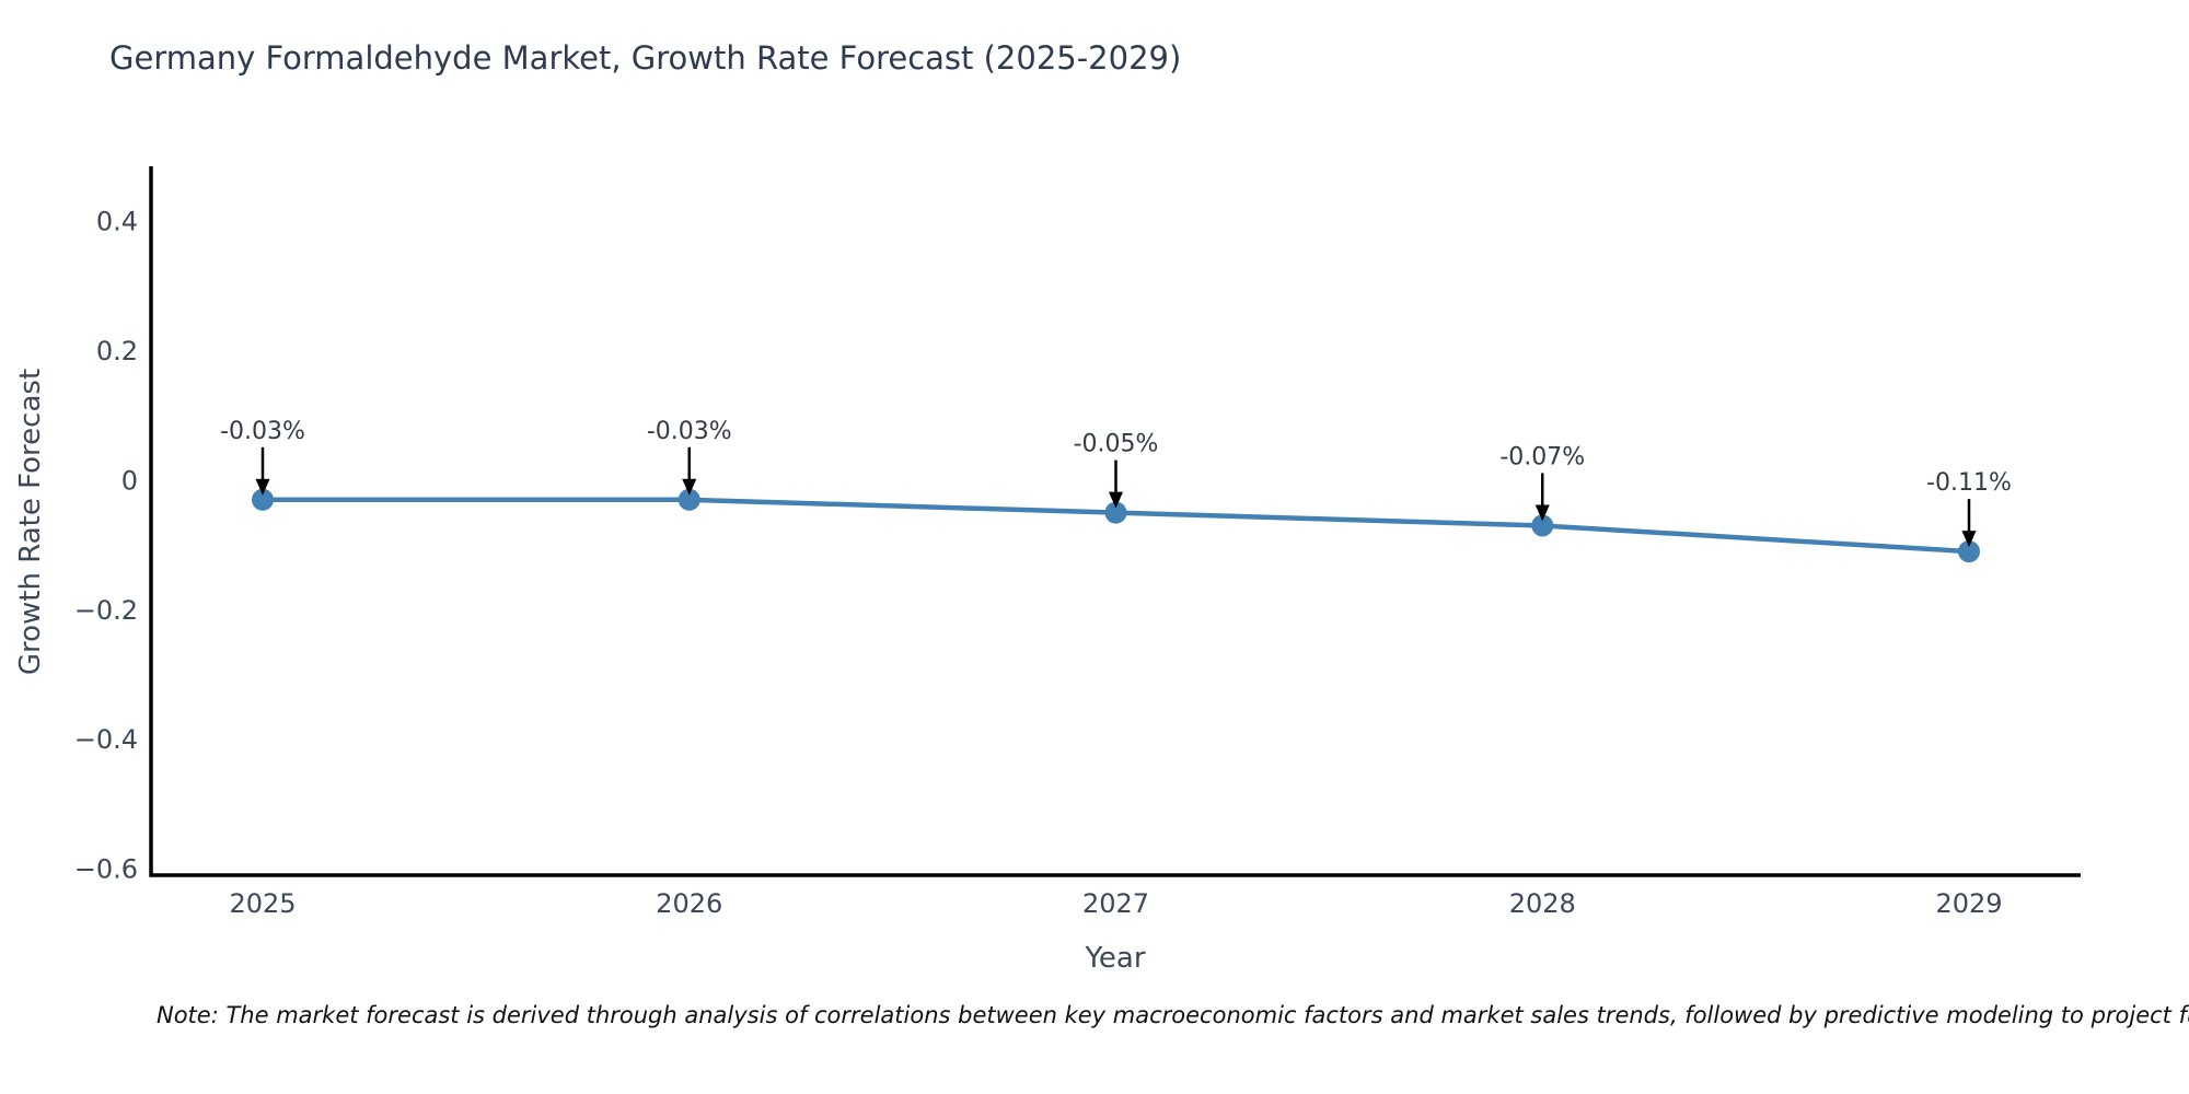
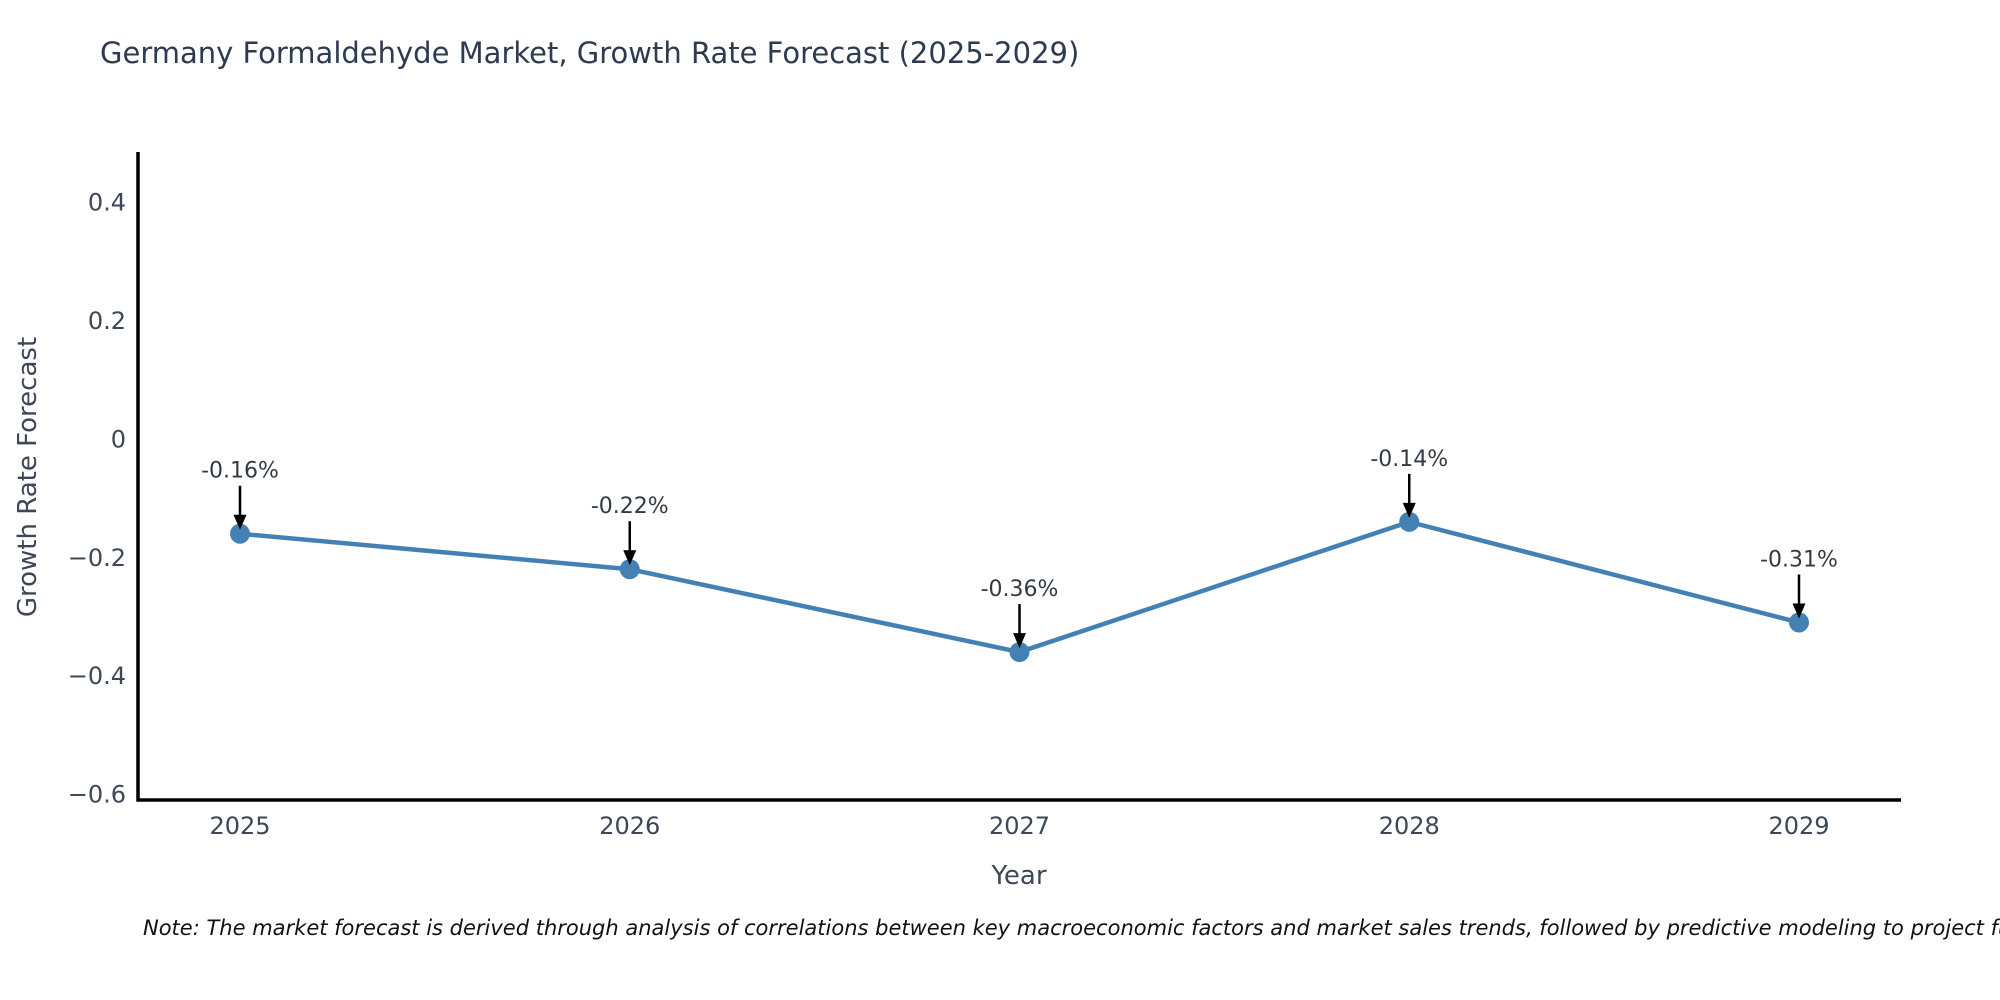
2025: -0.03% -> -0.16%
2026: -0.03% -> -0.22%
2027: -0.05% -> -0.36%
2028: -0.07% -> -0.14%
2029: -0.11% -> -0.31%
